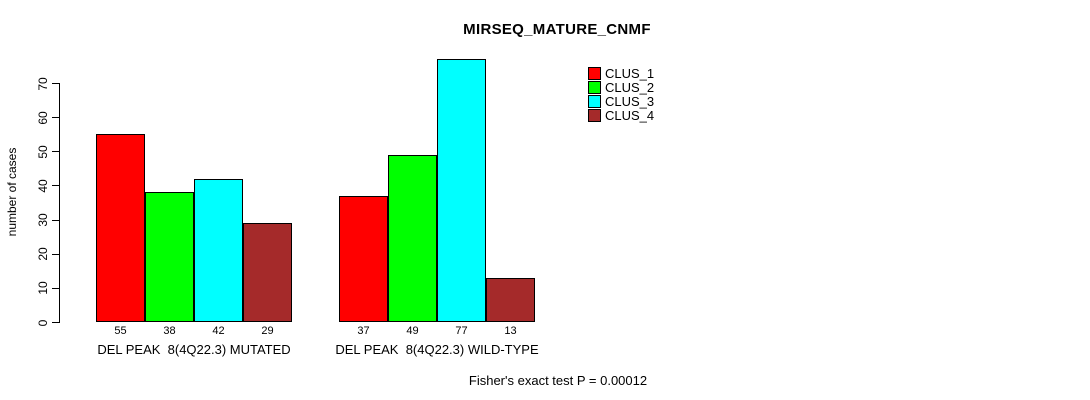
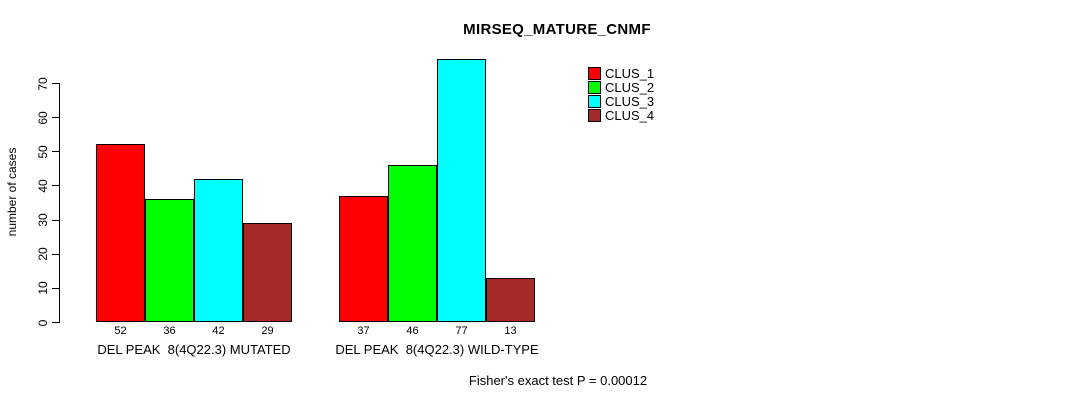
CLUS_1/DEL PEAK 8(4Q22.3) MUTATED: 55 -> 52
CLUS_2/DEL PEAK 8(4Q22.3) MUTATED: 38 -> 36
CLUS_2/DEL PEAK 8(4Q22.3) WILD-TYPE: 49 -> 46
